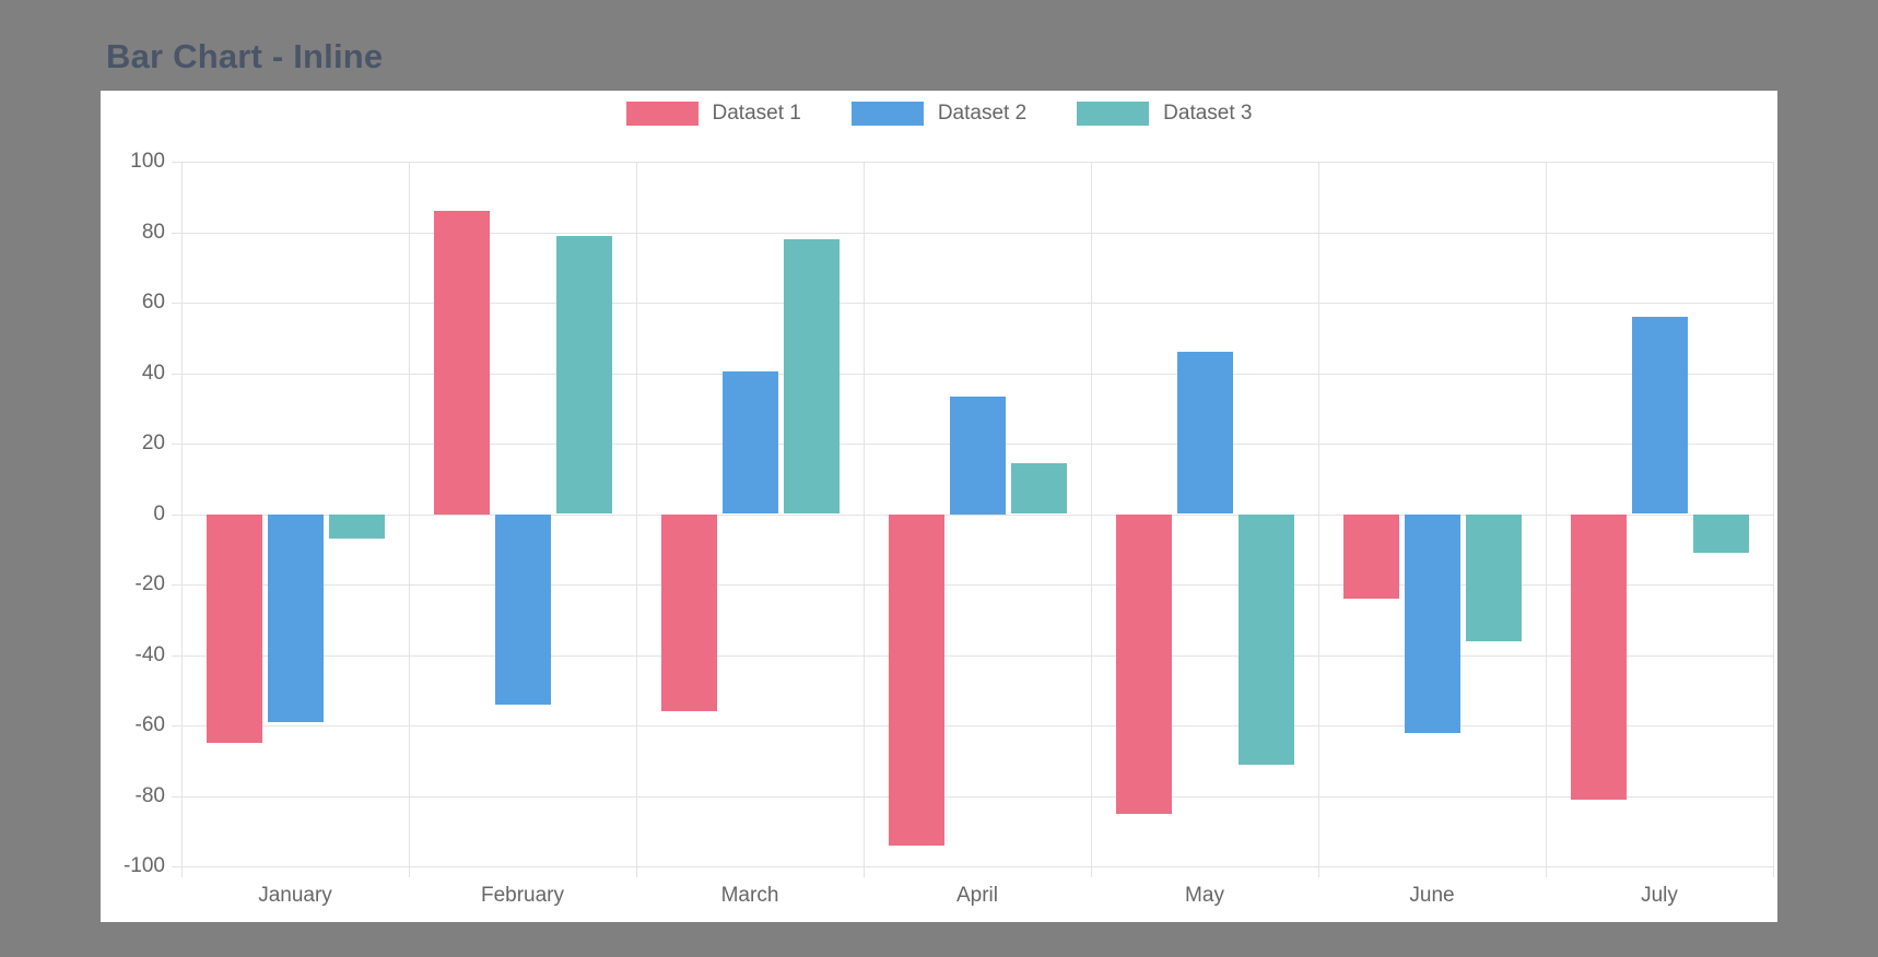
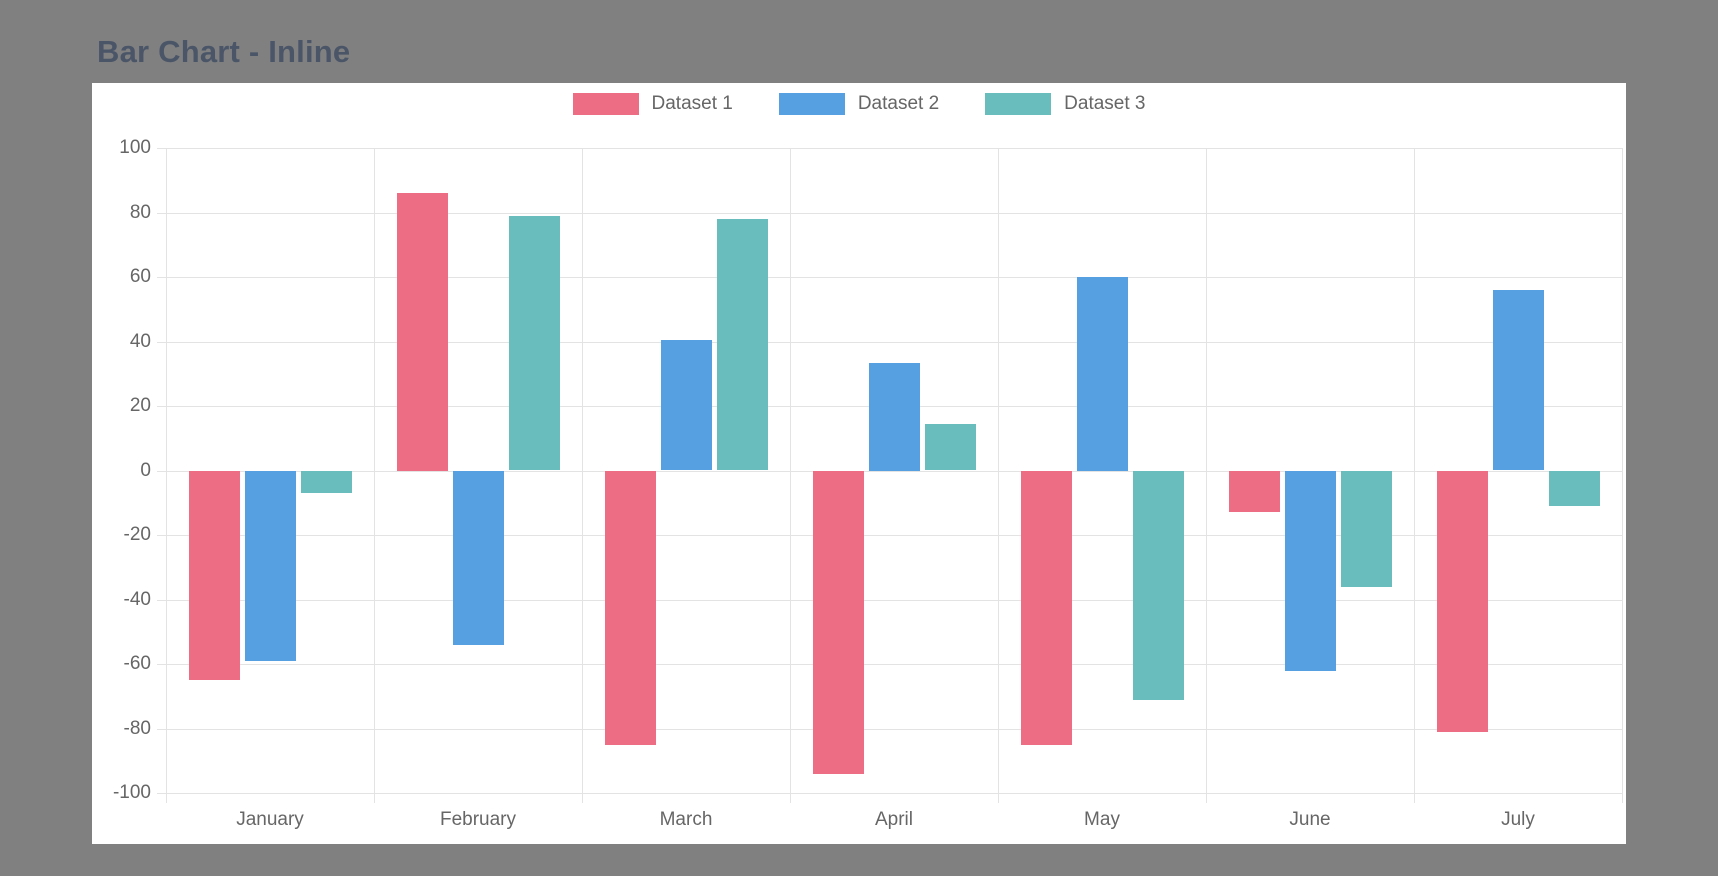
Dataset 1/March: -56 -> -85
Dataset 2/May: 46 -> 60
Dataset 1/June: -24 -> -13
